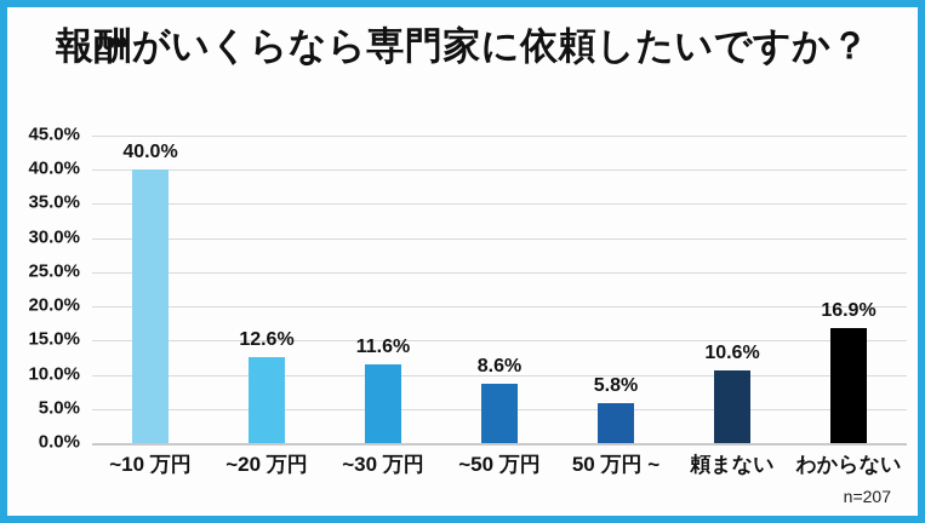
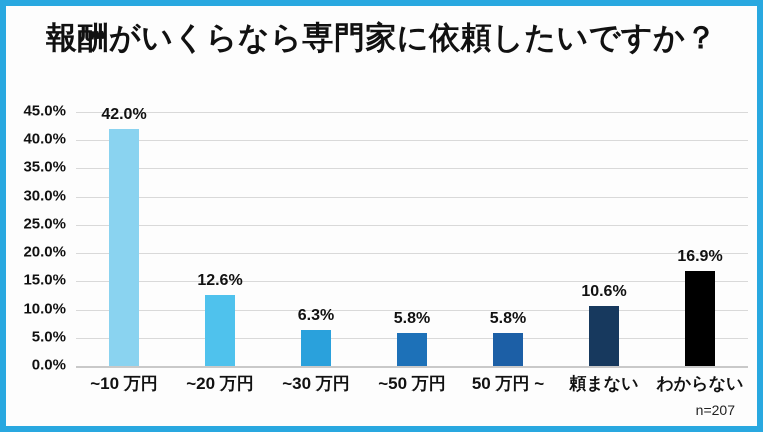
~10 万円: 40.0% -> 42.0%
~30 万円: 11.6% -> 6.3%
~50 万円: 8.6% -> 5.8%
